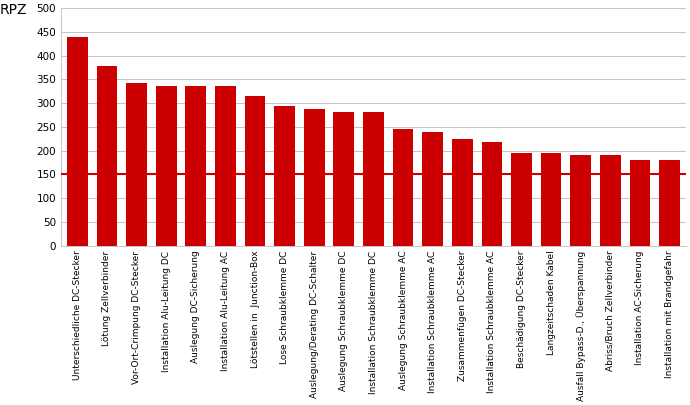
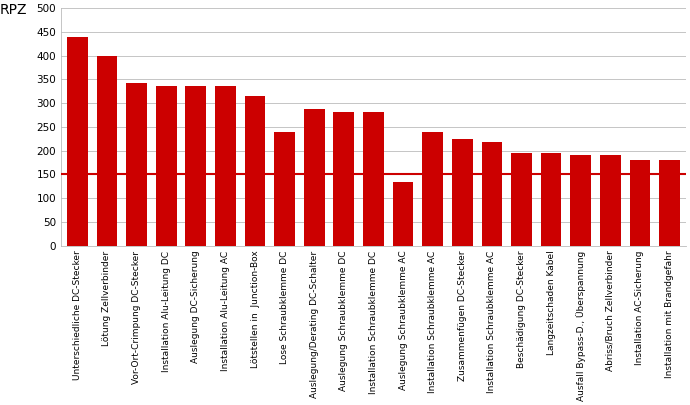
Lötung Zellverbinder: 378 -> 400
Lose Schraubklemme DC: 294 -> 240
Auslegung Schraubklemme AC: 245 -> 135
